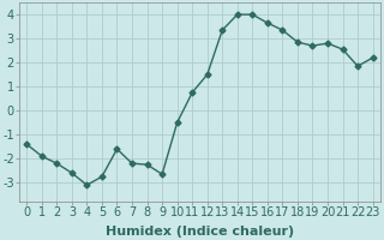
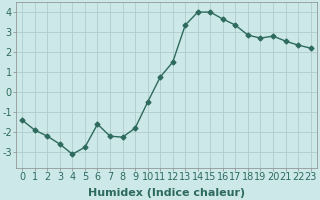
9: -2.65 -> -1.80
22: 1.85 -> 2.35
